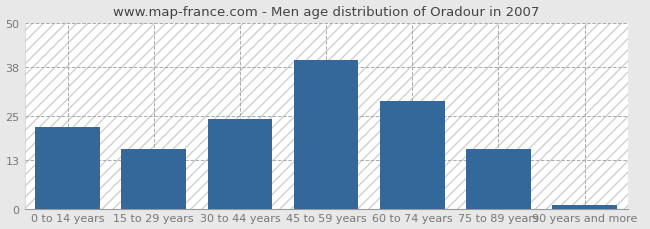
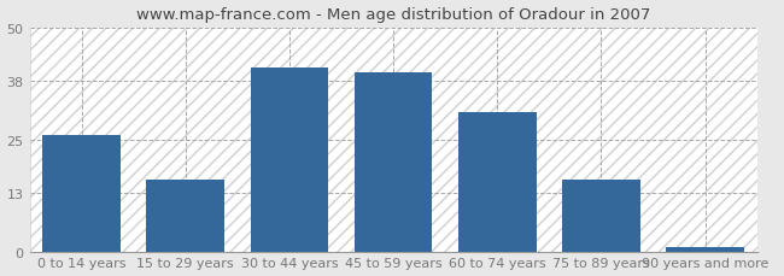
0 to 14 years: 22 -> 26
30 to 44 years: 24 -> 41
60 to 74 years: 29 -> 31
